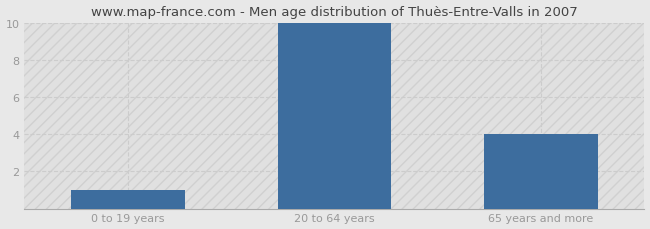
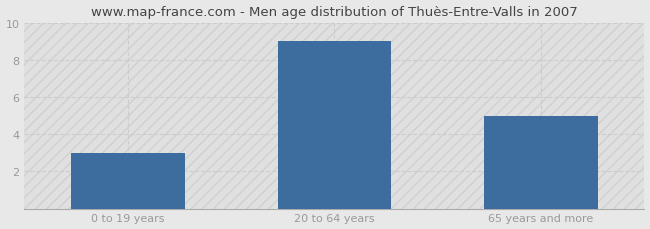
0 to 19 years: 1 -> 3
20 to 64 years: 10 -> 9
65 years and more: 4 -> 5
